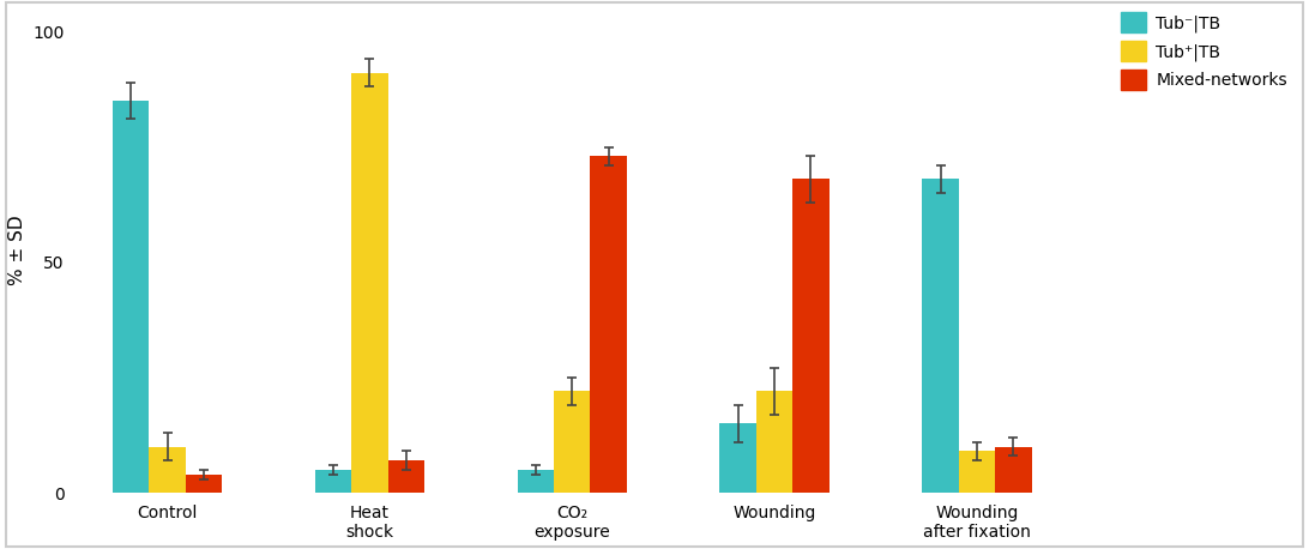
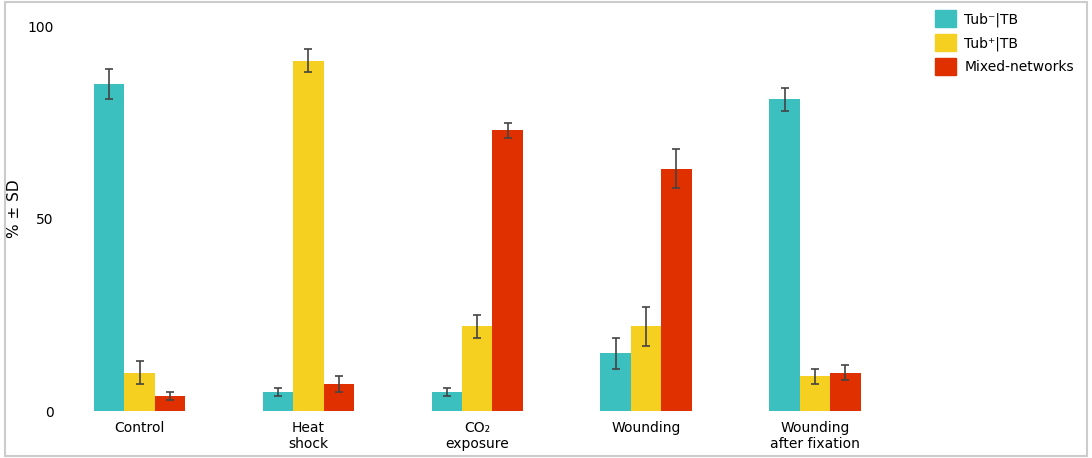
Mixed-networks/Wounding: 68 -> 63
Tub⁻|TB/Wounding after fixation: 68 -> 81
